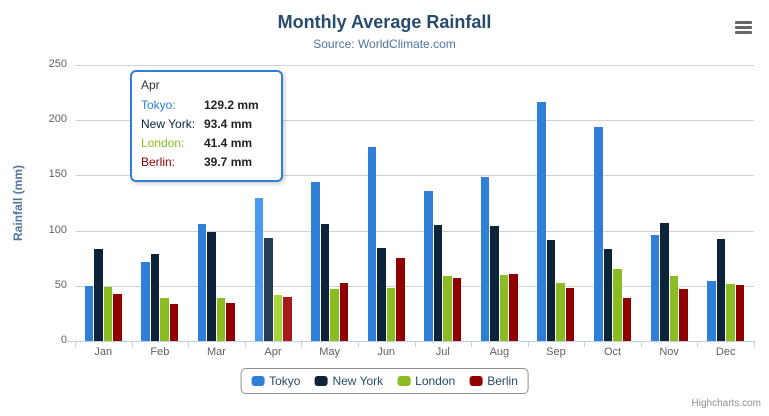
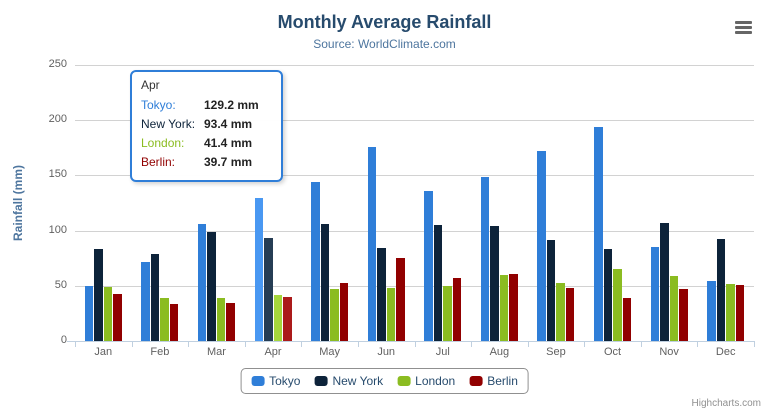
London/Jul: 59 -> 50
Tokyo/Sep: 216 -> 172
Tokyo/Nov: 96 -> 85
